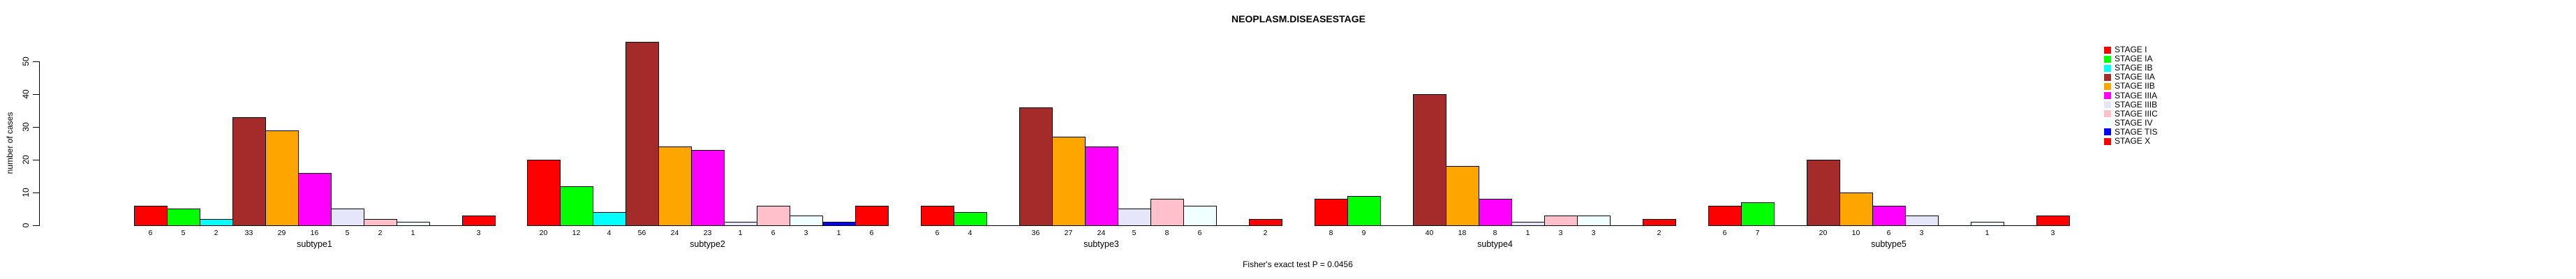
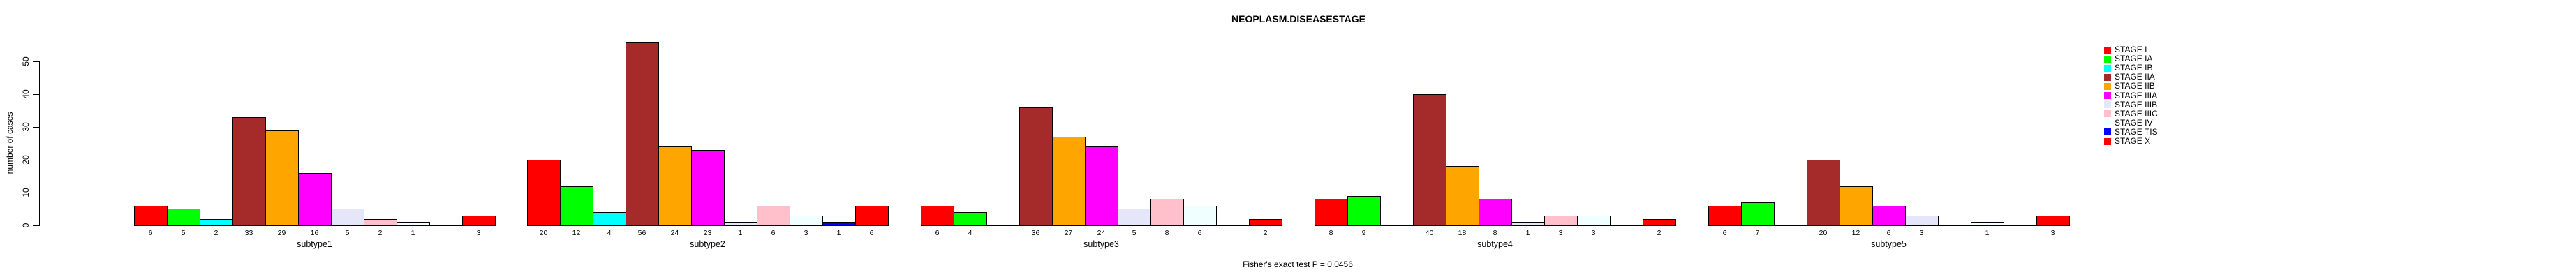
STAGE IIB/subtype5: 10 -> 12
